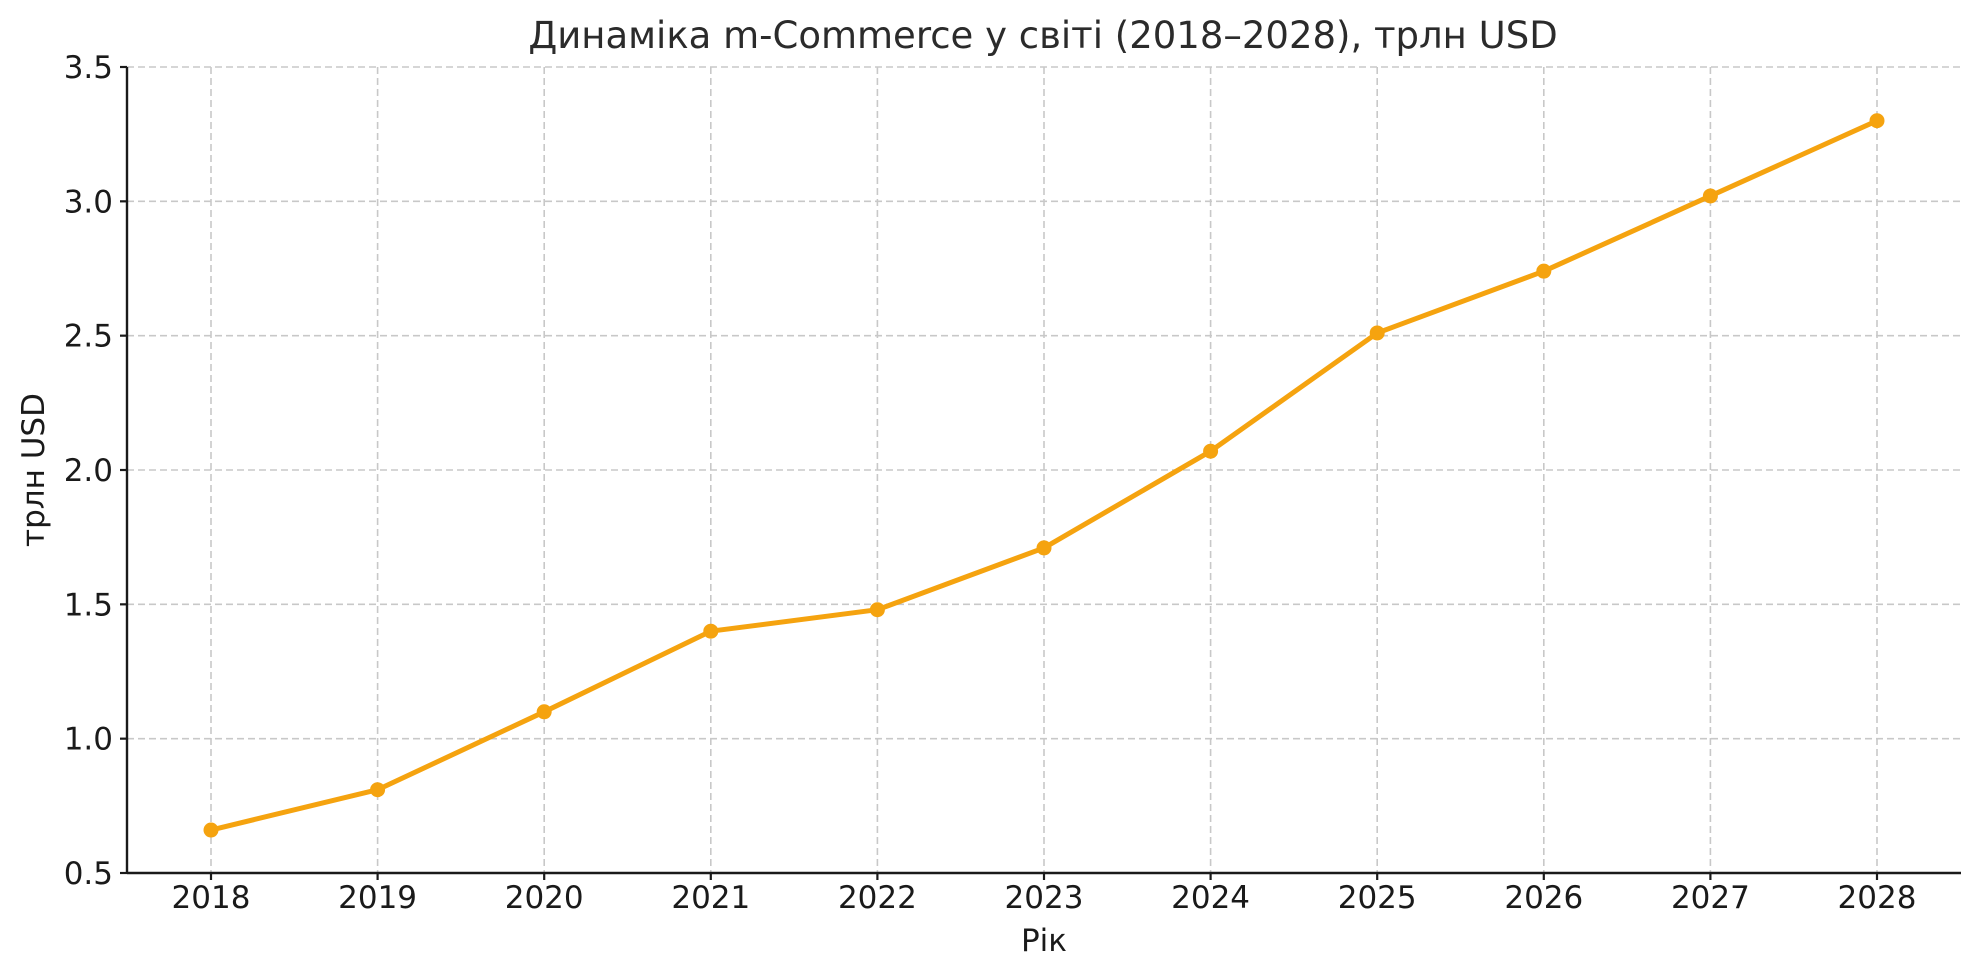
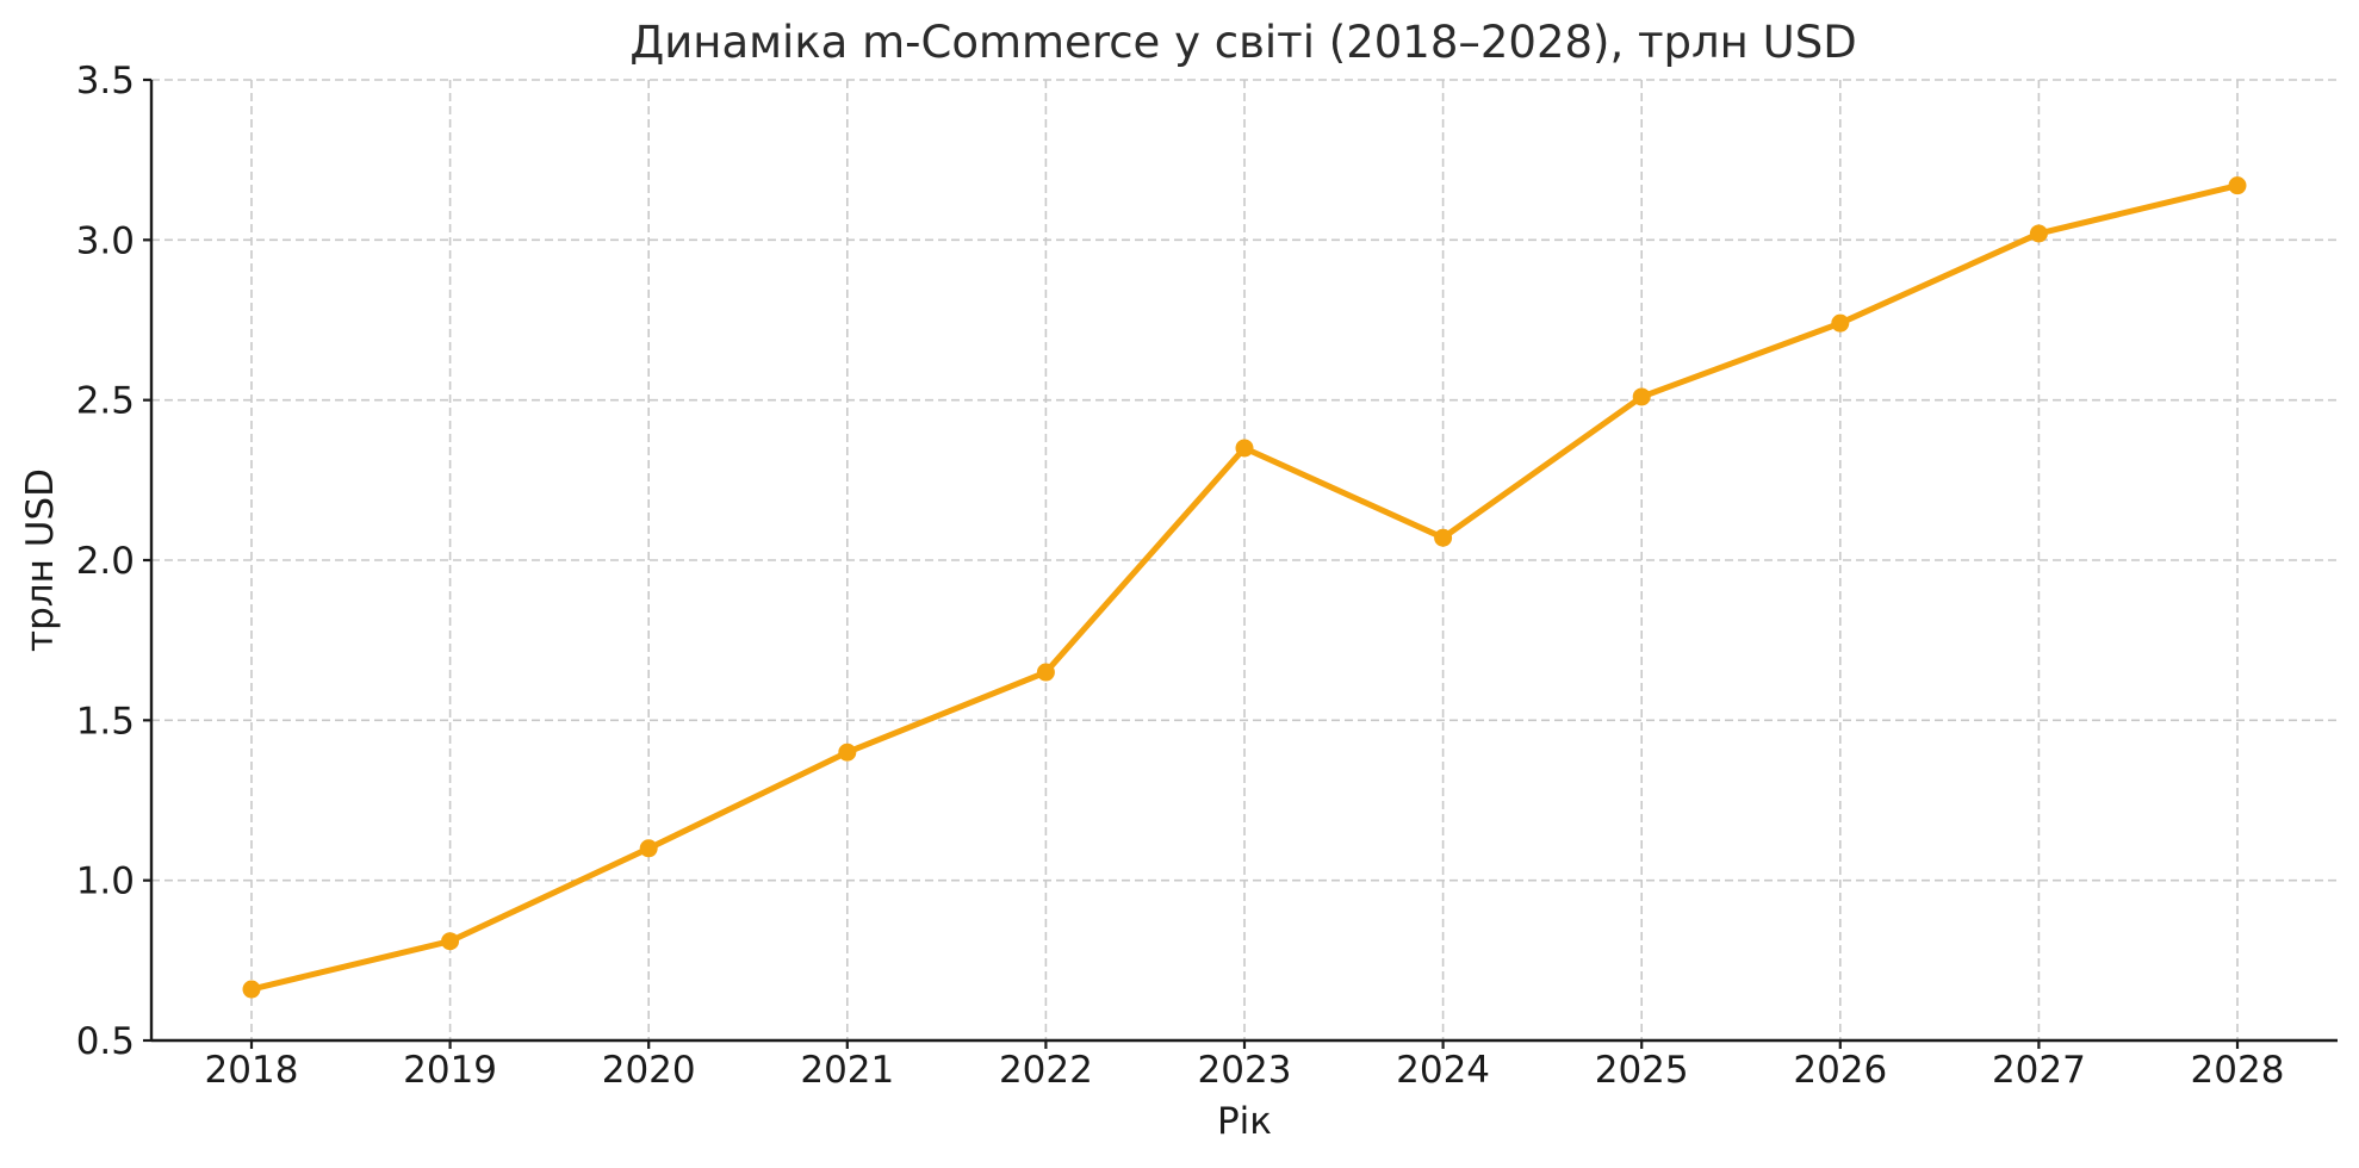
2022: 1.48 -> 1.65
2023: 1.71 -> 2.35
2028: 3.30 -> 3.17
